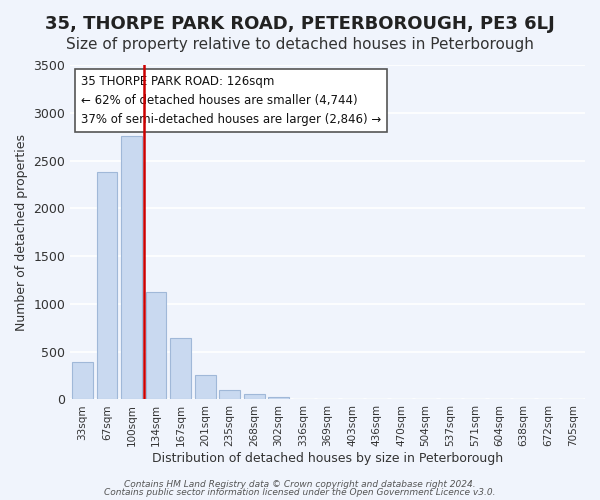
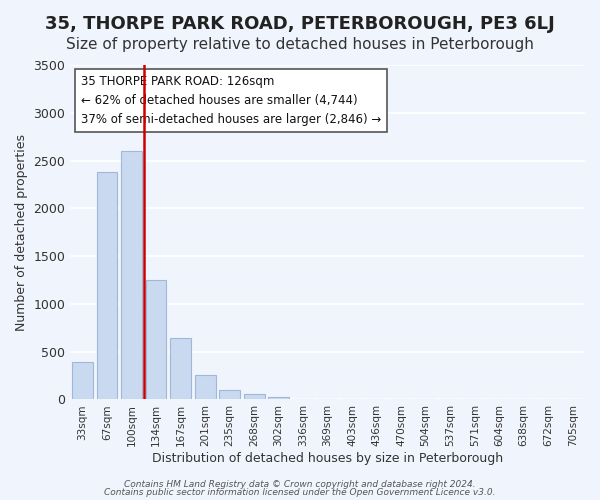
100sqm: 2760 -> 2600
134sqm: 1120 -> 1250
